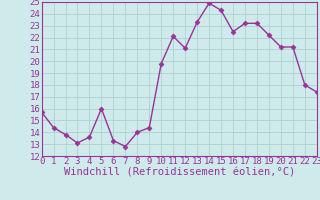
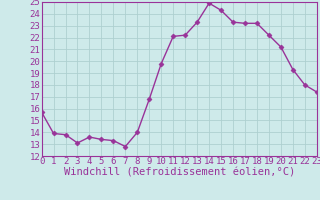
1: 14.4 -> 13.9
5: 16.0 -> 13.4
9: 14.4 -> 16.8
12: 21.1 -> 22.2
16: 22.5 -> 23.3
21: 21.2 -> 19.3
